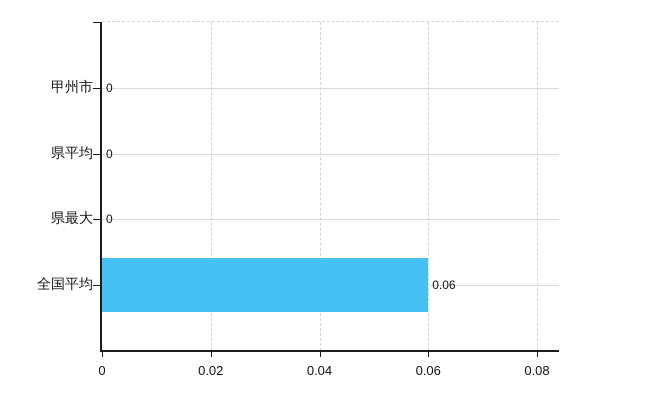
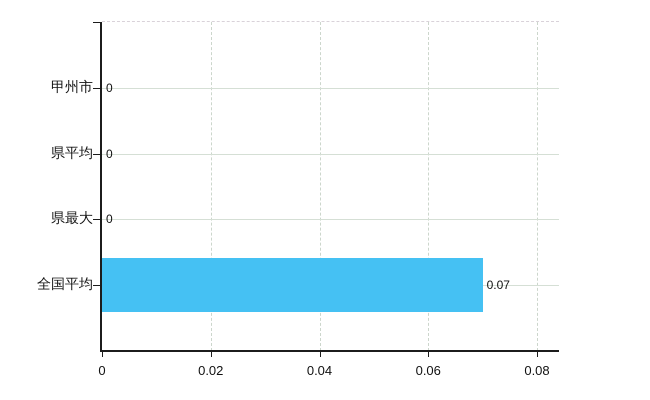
全国平均: 0.06 -> 0.07
